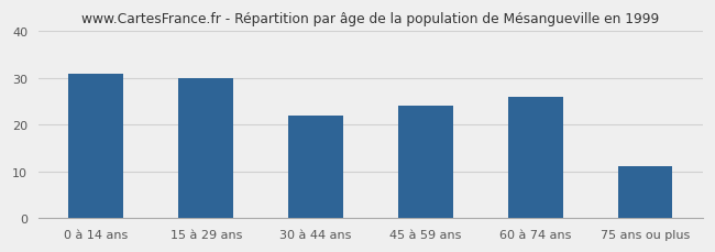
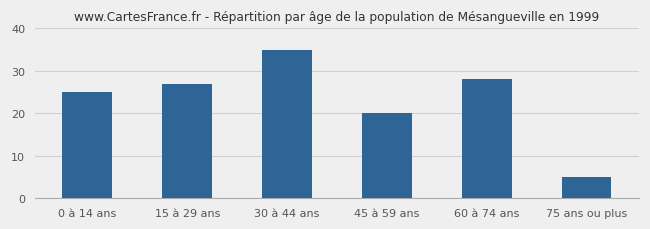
0 à 14 ans: 31 -> 25
15 à 29 ans: 30 -> 27
30 à 44 ans: 22 -> 35
45 à 59 ans: 24 -> 20
60 à 74 ans: 26 -> 28
75 ans ou plus: 11 -> 5
